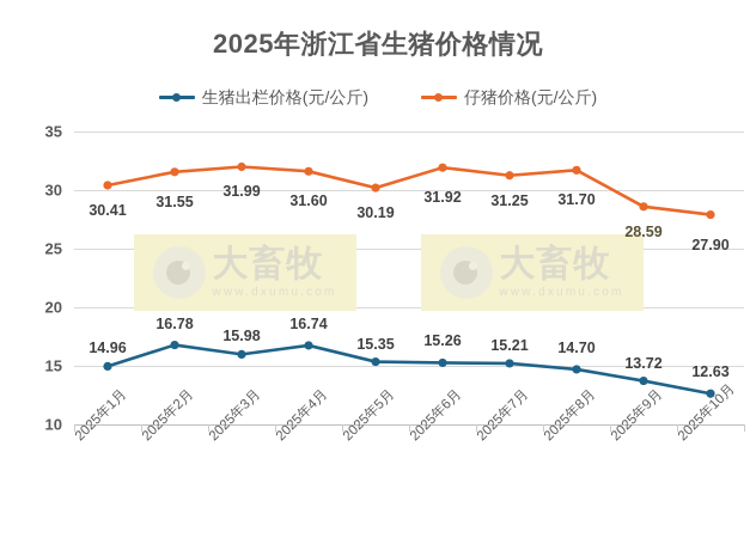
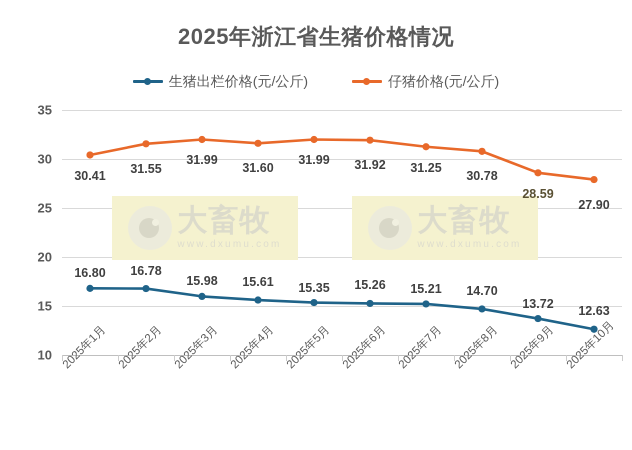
生猪出栏价格(元/公斤)/2025年1月: 14.96 -> 16.80
生猪出栏价格(元/公斤)/2025年4月: 16.74 -> 15.61
仔猪价格(元/公斤)/2025年5月: 30.19 -> 31.99
仔猪价格(元/公斤)/2025年8月: 31.70 -> 30.78
